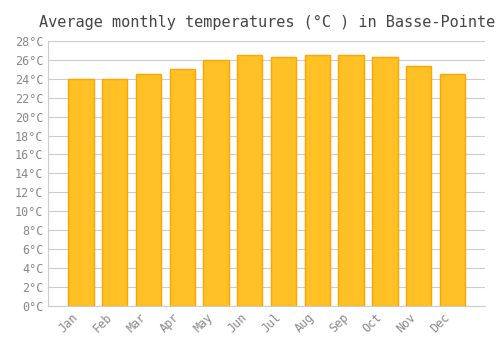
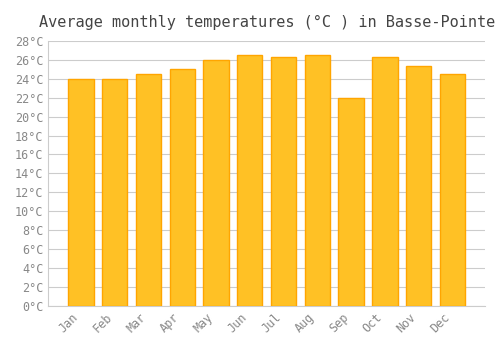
Sep: 26.5°C -> 22.0°C
